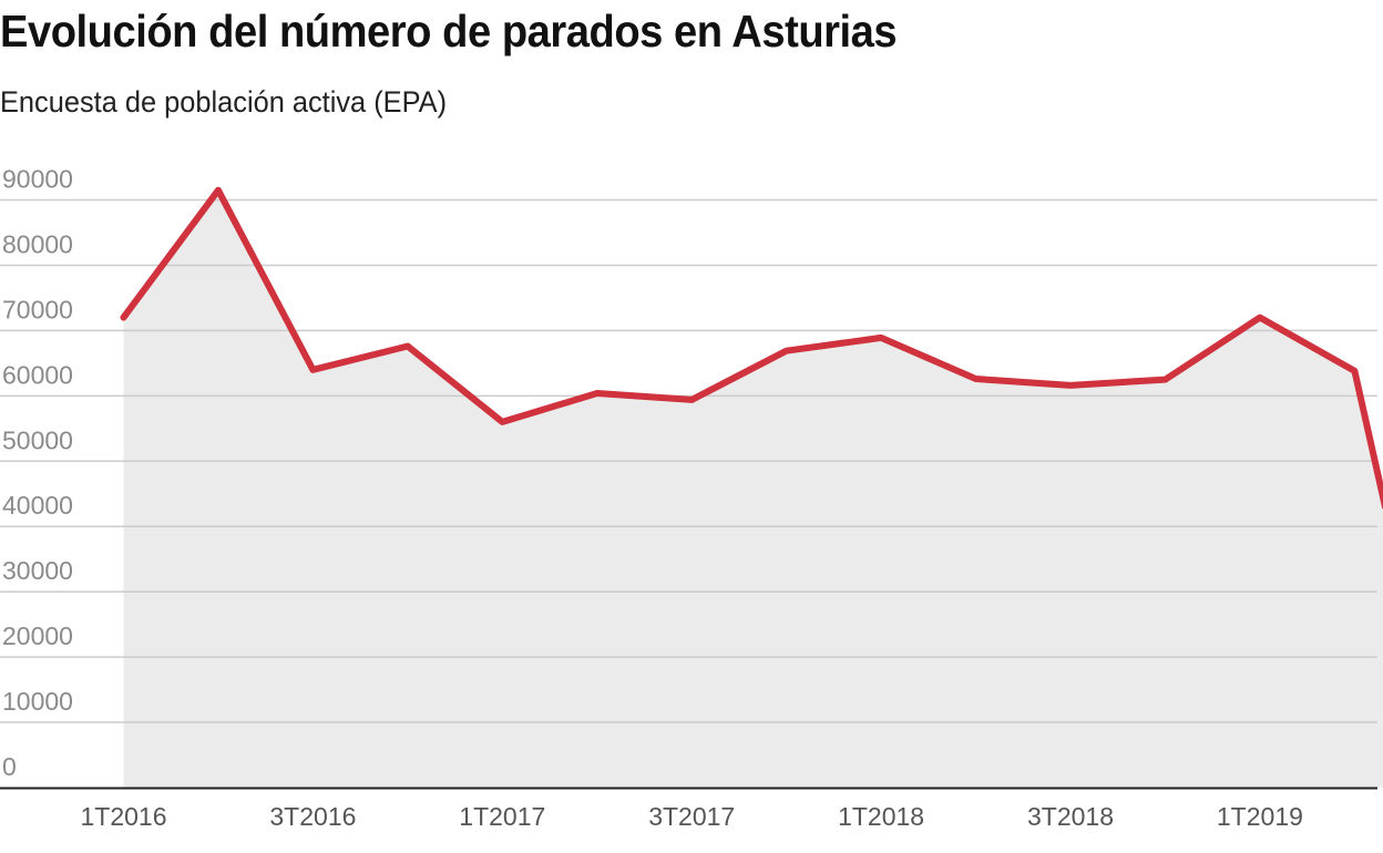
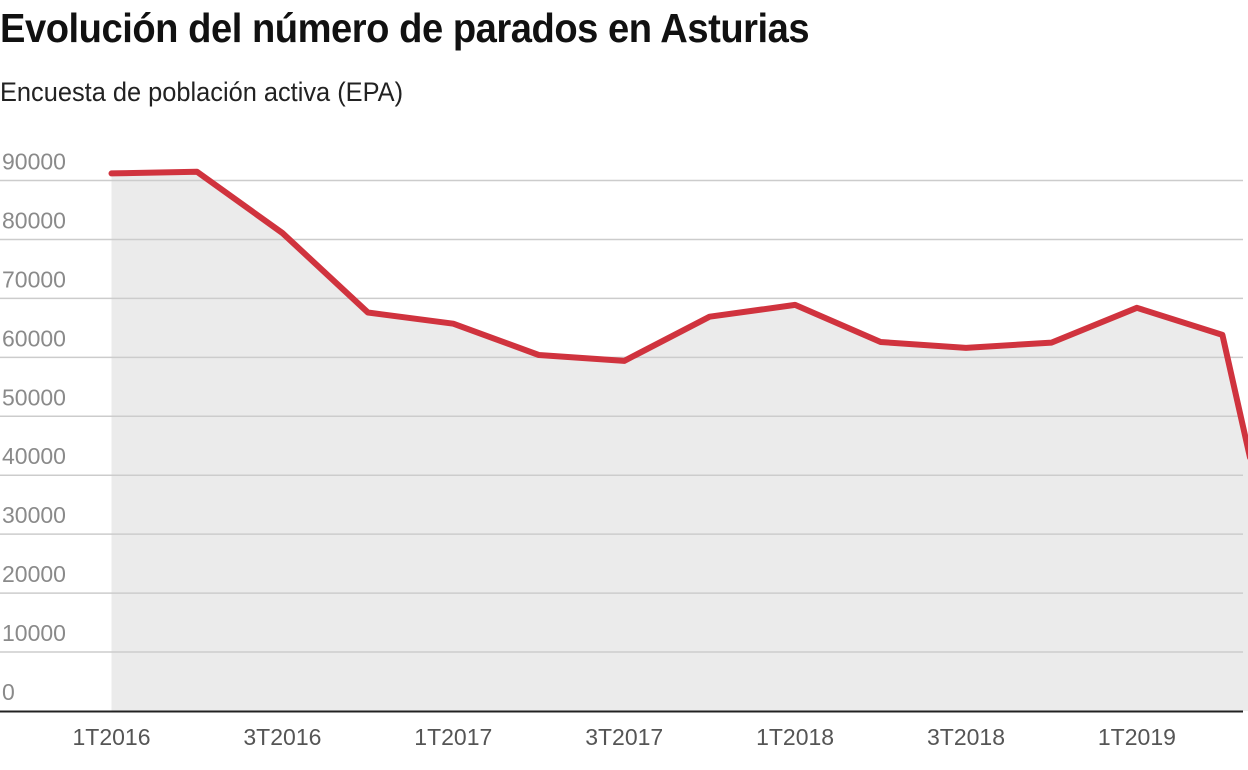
1T2016: 72000 -> 91000
3T2016: 64000 -> 81000
1T2017: 56000 -> 66000
1T2019: 72000 -> 68000
